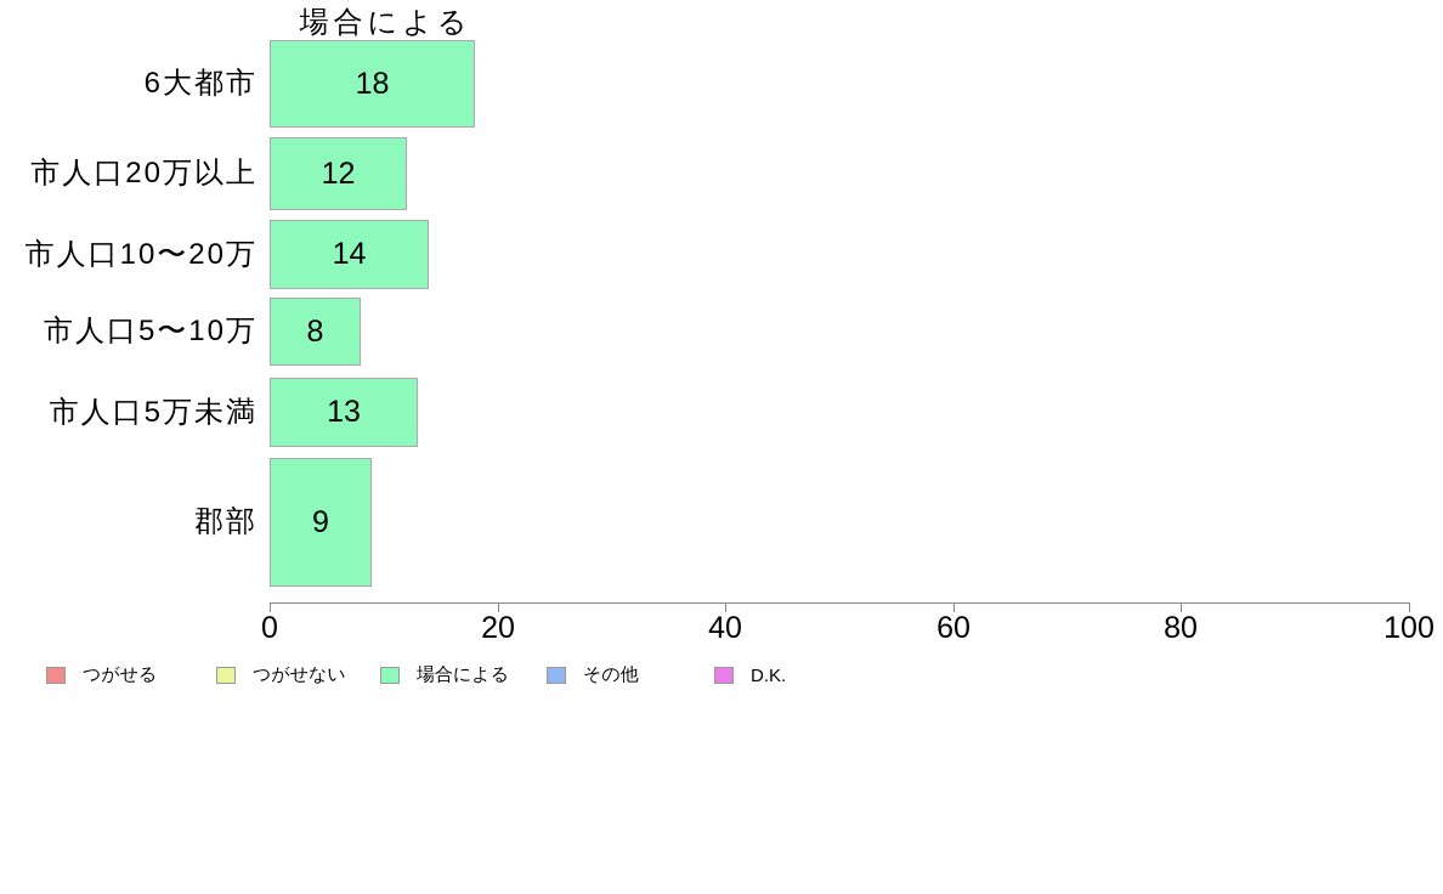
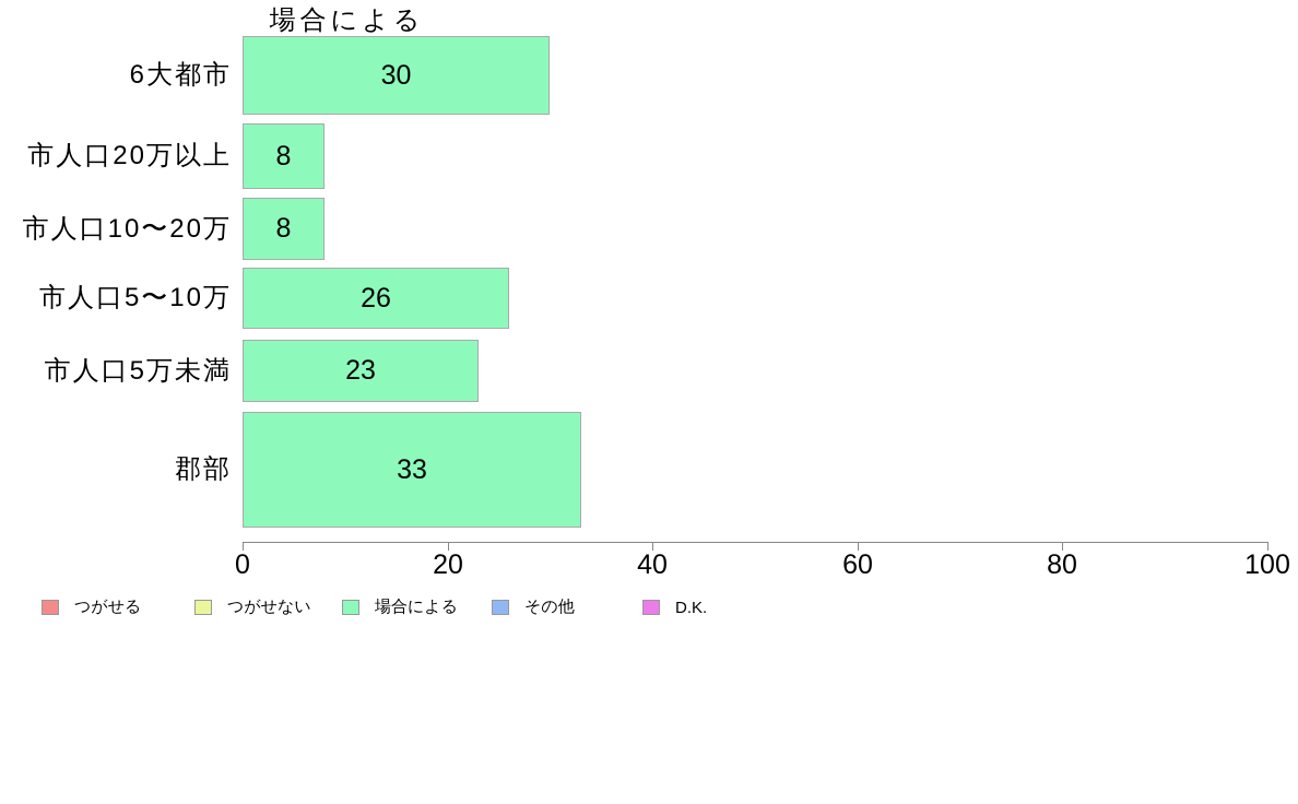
6大都市: 18 -> 30
市人口20万以上: 12 -> 8
市人口10〜20万: 14 -> 8
市人口5〜10万: 8 -> 26
市人口5万未満: 13 -> 23
郡部: 9 -> 33
